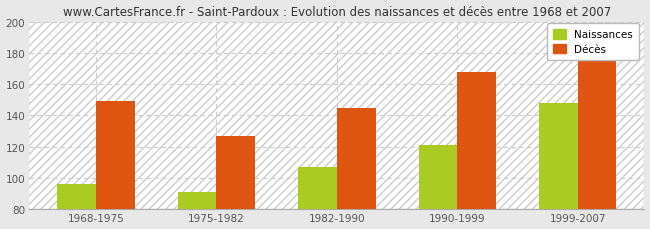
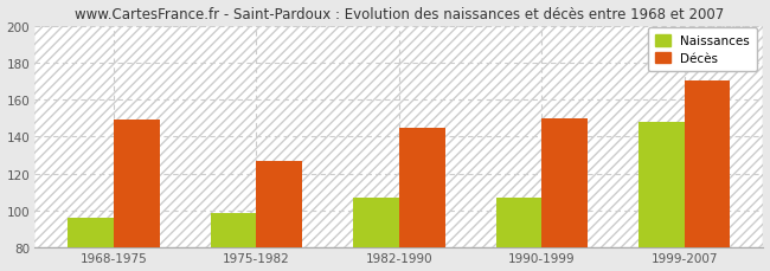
Naissances/1975-1982: 91 -> 99
Naissances/1990-1999: 121 -> 107
Décès/1990-1999: 168 -> 150
Décès/1999-2007: 177 -> 170
